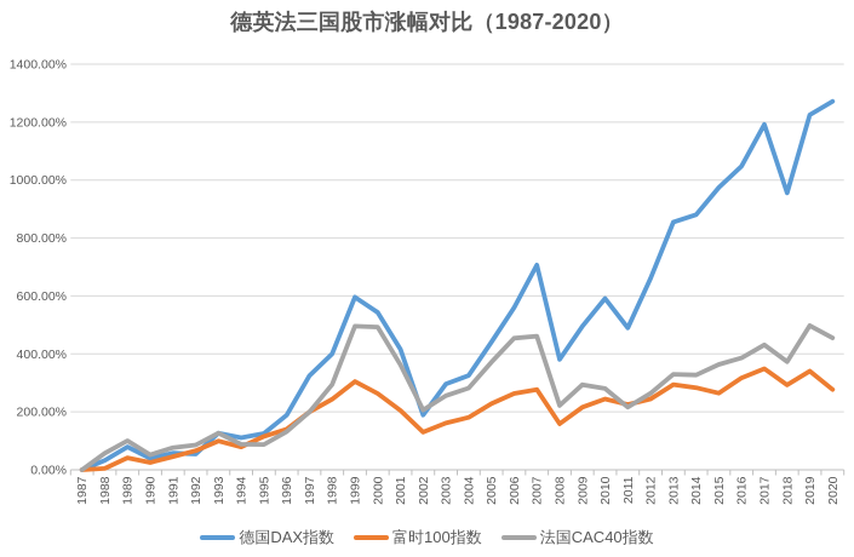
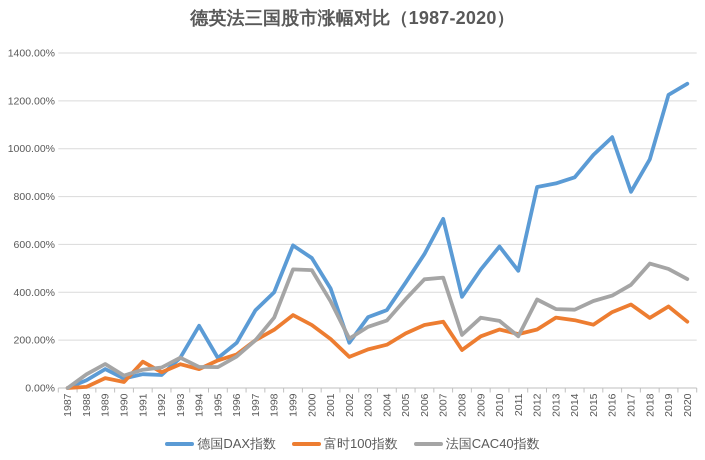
富时100指数/1991: 50% -> 110%
德国DAX指数/1994: 110% -> 260%
德国DAX指数/2012: 660% -> 840%
法国CAC40指数/2012: 260% -> 370%
德国DAX指数/2017: 1190% -> 820%
法国CAC40指数/2018: 370% -> 520%
